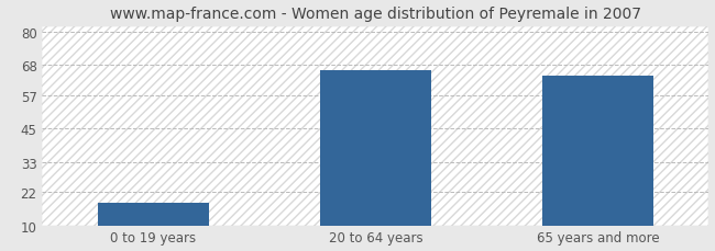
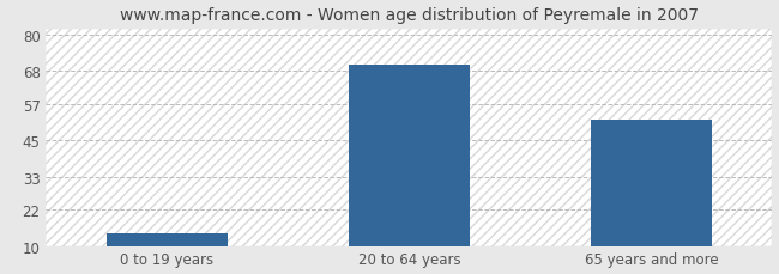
0 to 19 years: 18 -> 14
20 to 64 years: 66 -> 70
65 years and more: 64 -> 52
